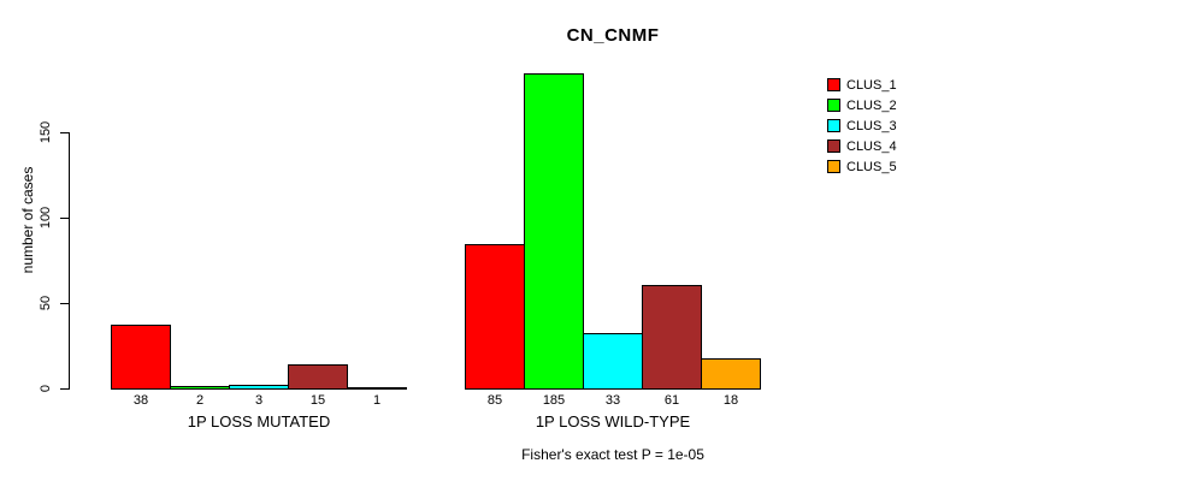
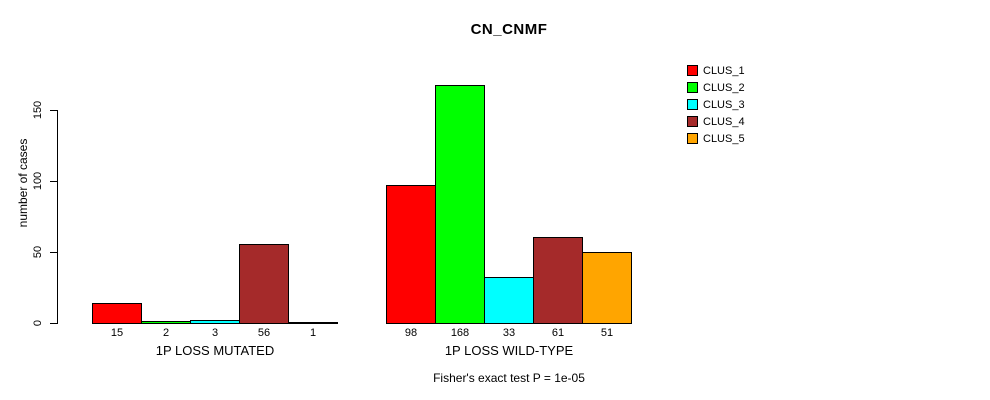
CLUS_1/1P LOSS MUTATED: 38 -> 15
CLUS_4/1P LOSS MUTATED: 15 -> 56
CLUS_1/1P LOSS WILD-TYPE: 85 -> 98
CLUS_2/1P LOSS WILD-TYPE: 185 -> 168
CLUS_5/1P LOSS WILD-TYPE: 18 -> 51
